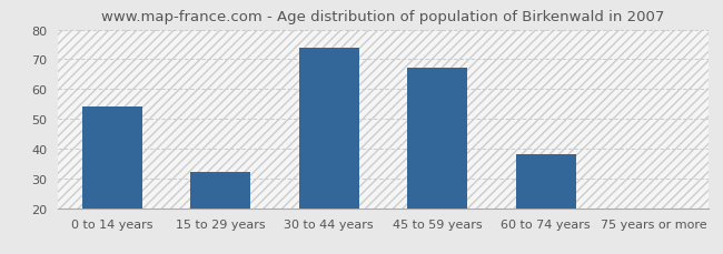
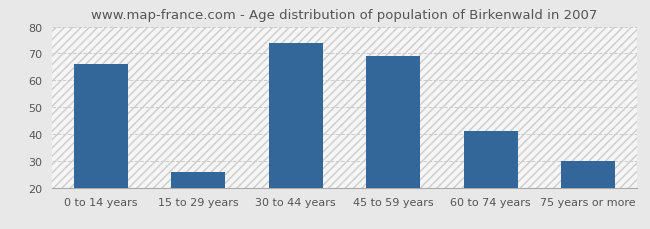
0 to 14 years: 54 -> 66
15 to 29 years: 32 -> 26
45 to 59 years: 67 -> 69
60 to 74 years: 38 -> 41
75 years or more: 20 -> 30
